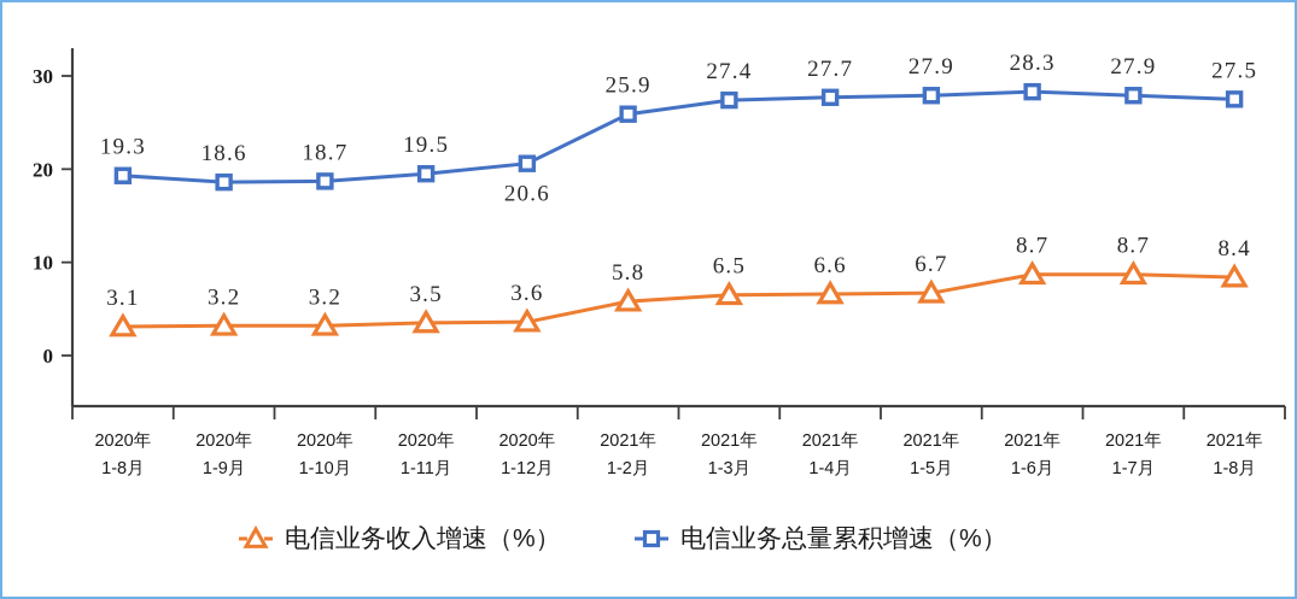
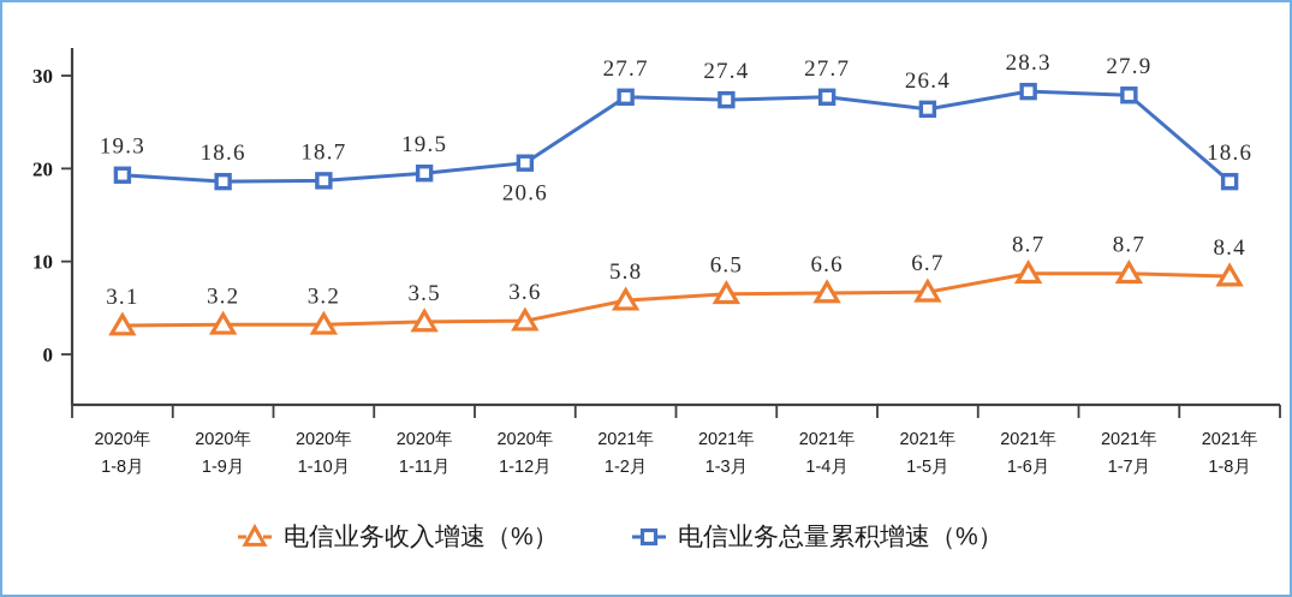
电信业务总量累积增速（%）/2021年 1-2月: 25.9 -> 27.7
电信业务总量累积增速（%）/2021年 1-5月: 27.9 -> 26.4
电信业务总量累积增速（%）/2021年 1-8月: 27.5 -> 18.6
